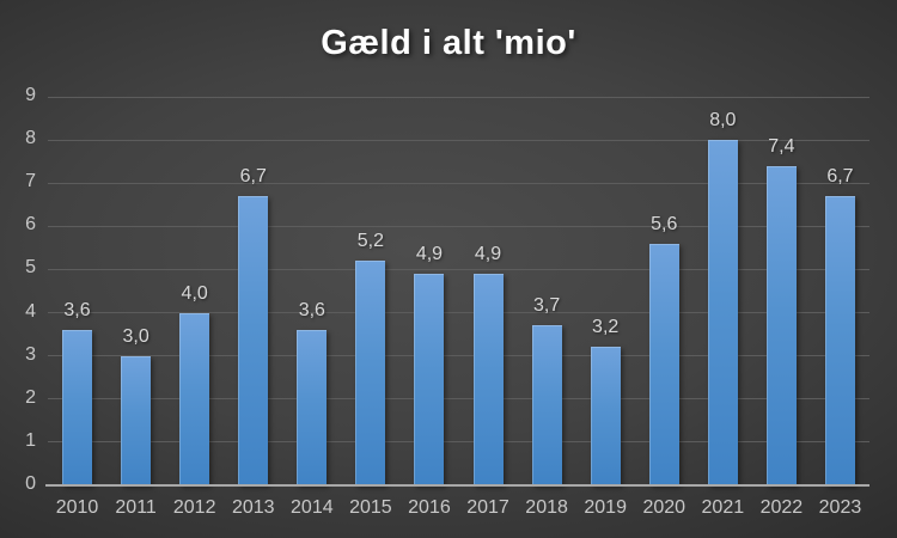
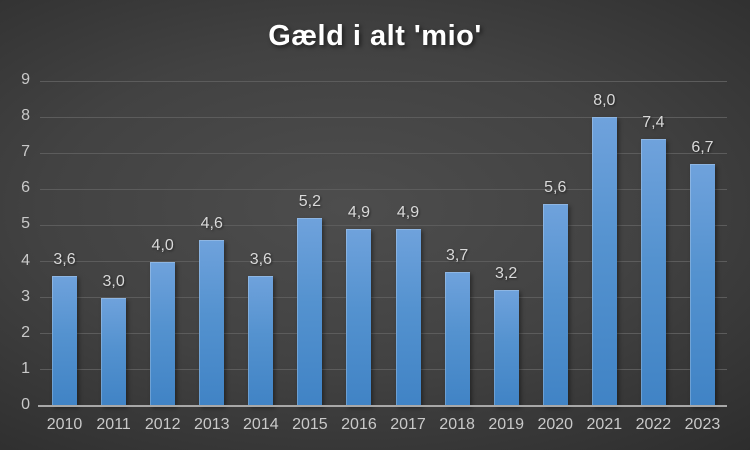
2013: 6,7 -> 4,6
